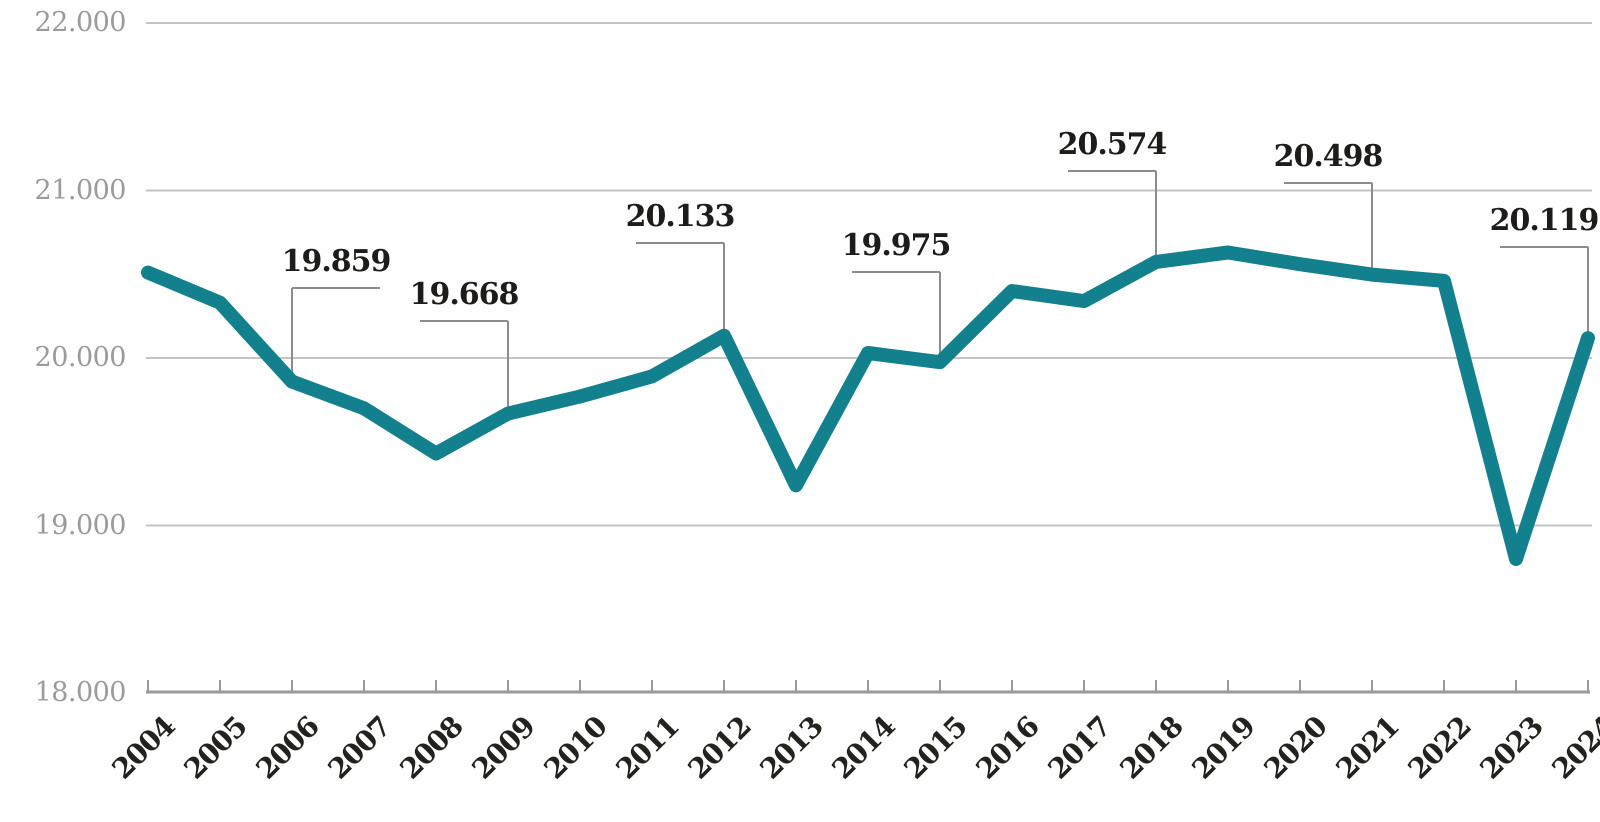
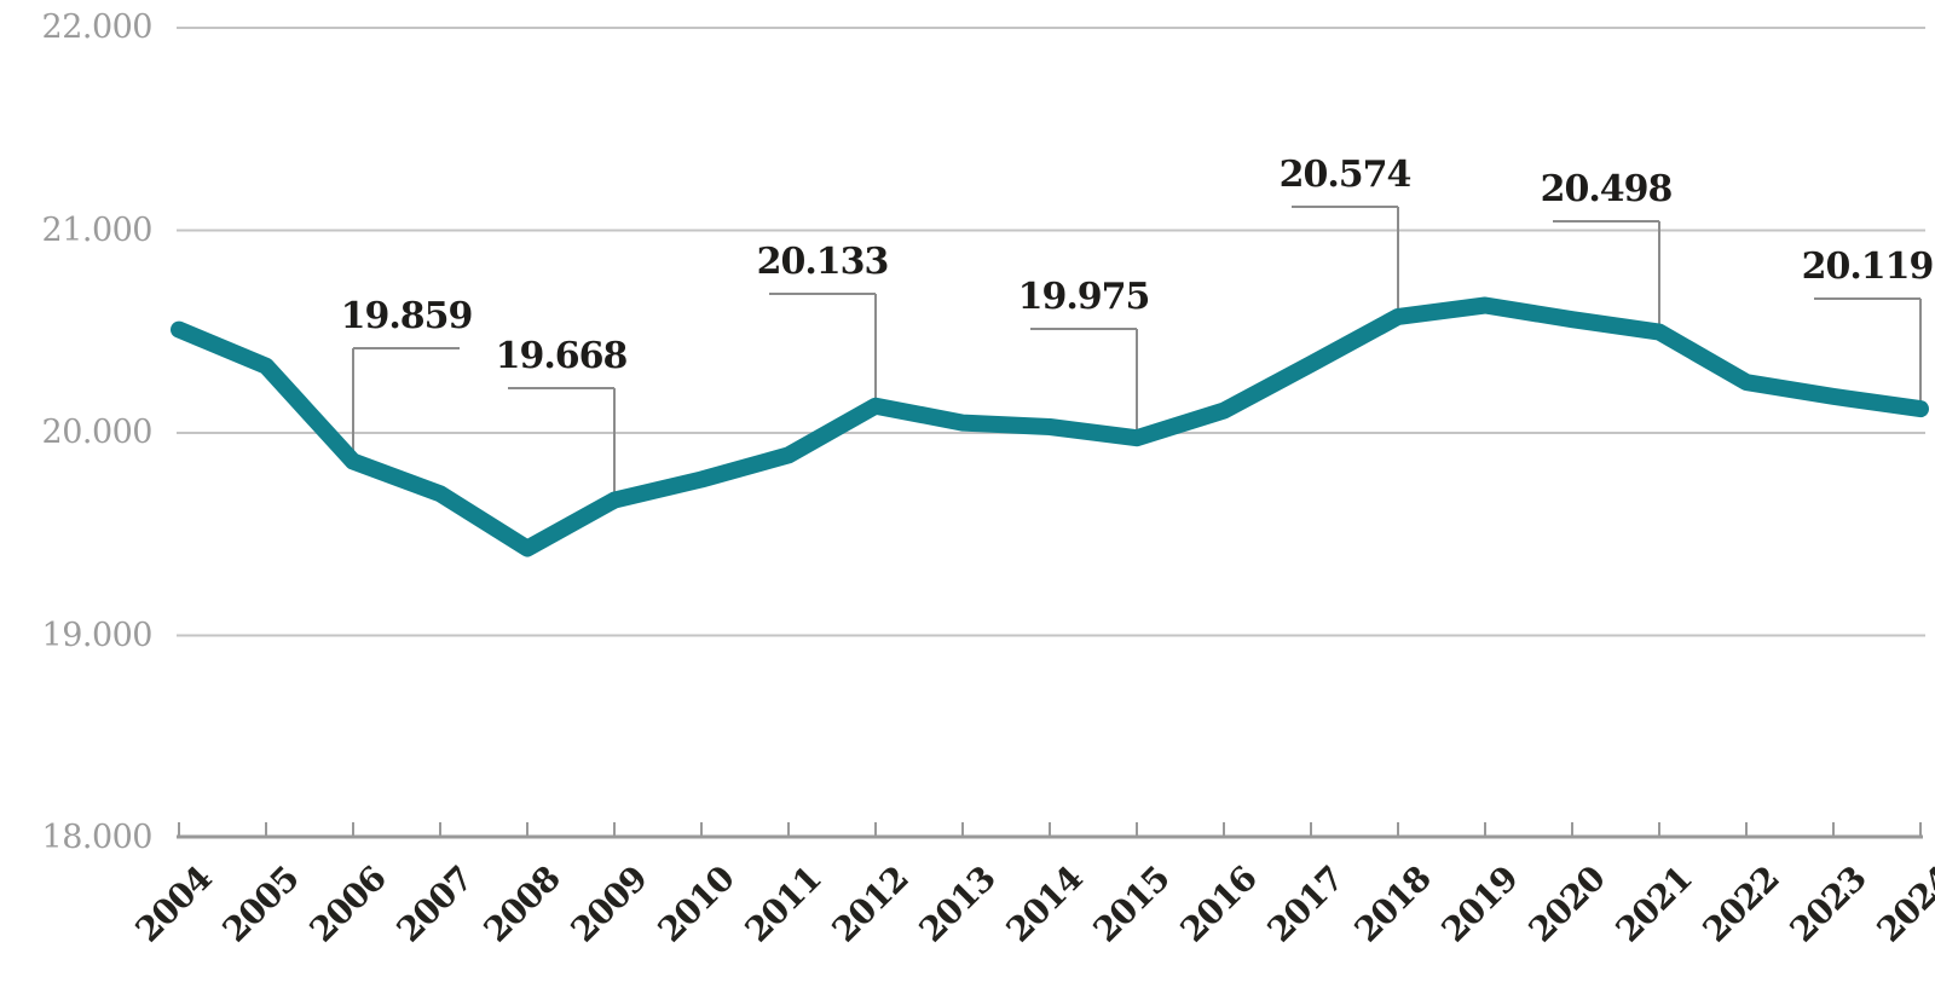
2013: 19240 -> 20050
2016: 20400 -> 20110
2022: 20460 -> 20250
2023: 18800 -> 20180
